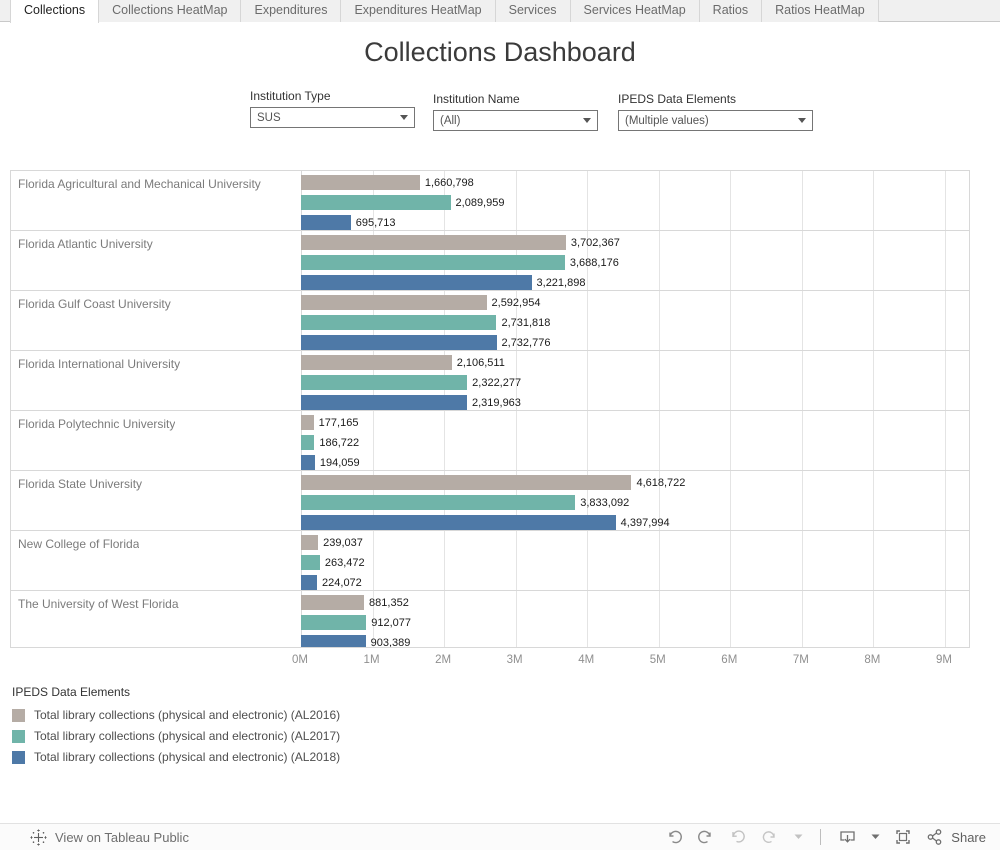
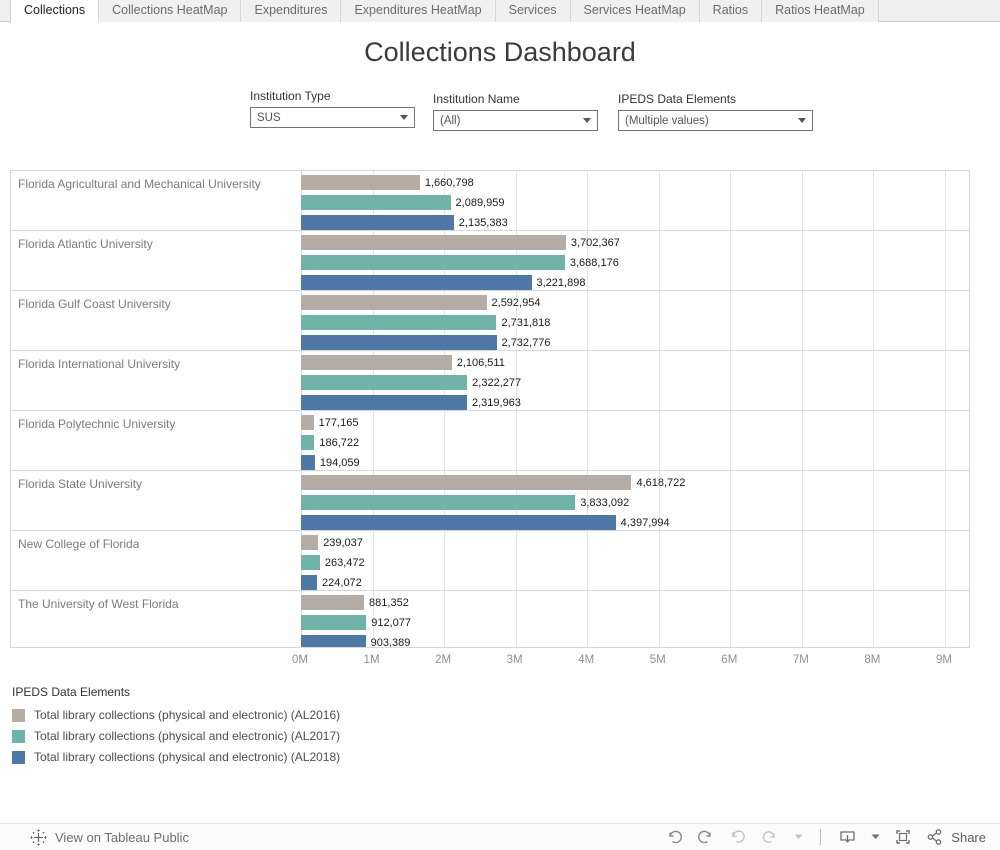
Total library collections (physical and electronic) (AL2018)/Florida Agricultural and Mechanical University: 695,713 -> 2,135,383
